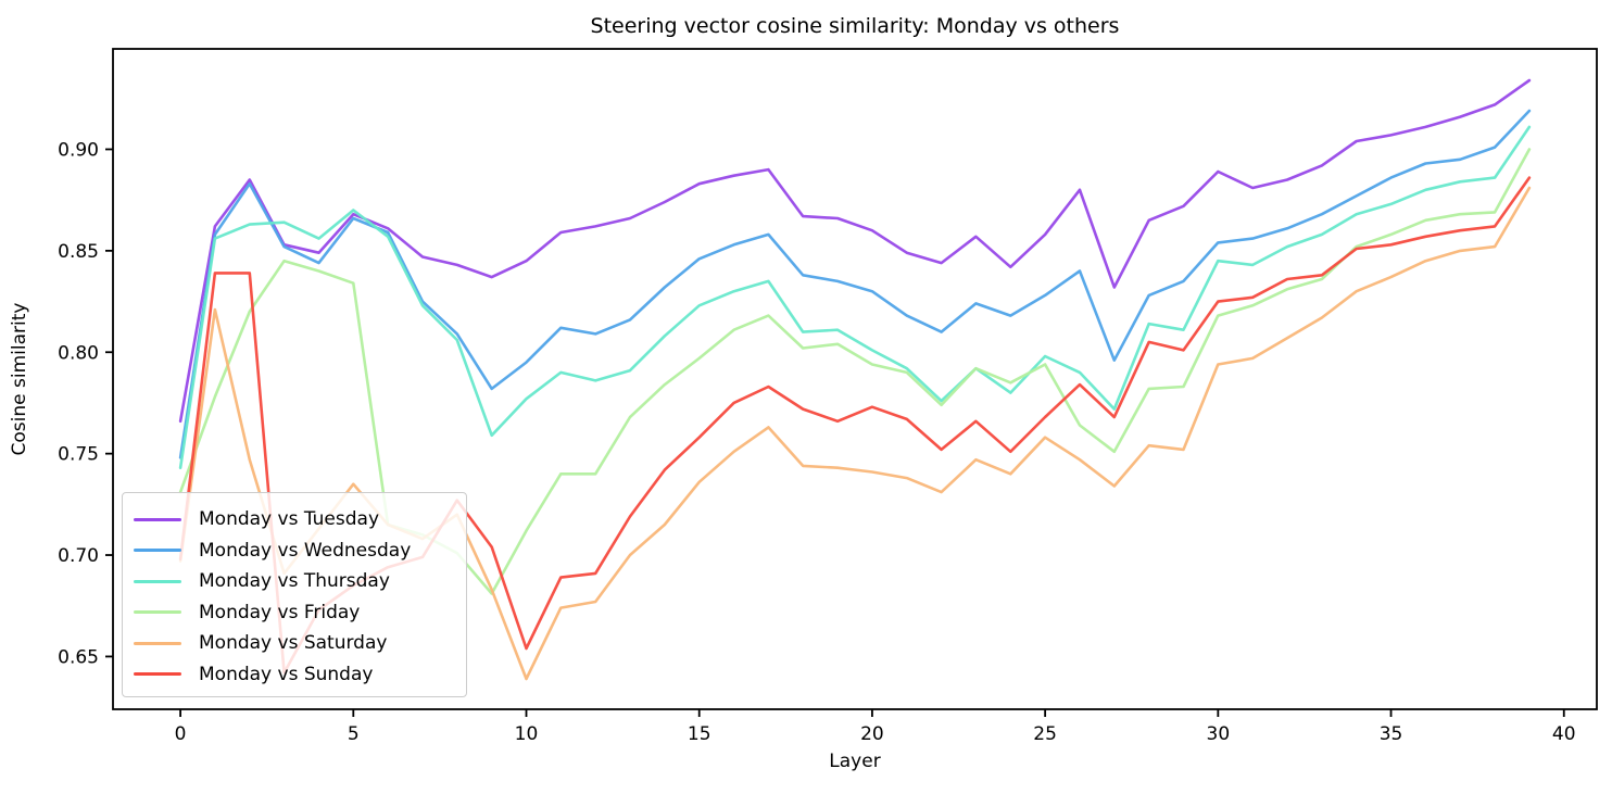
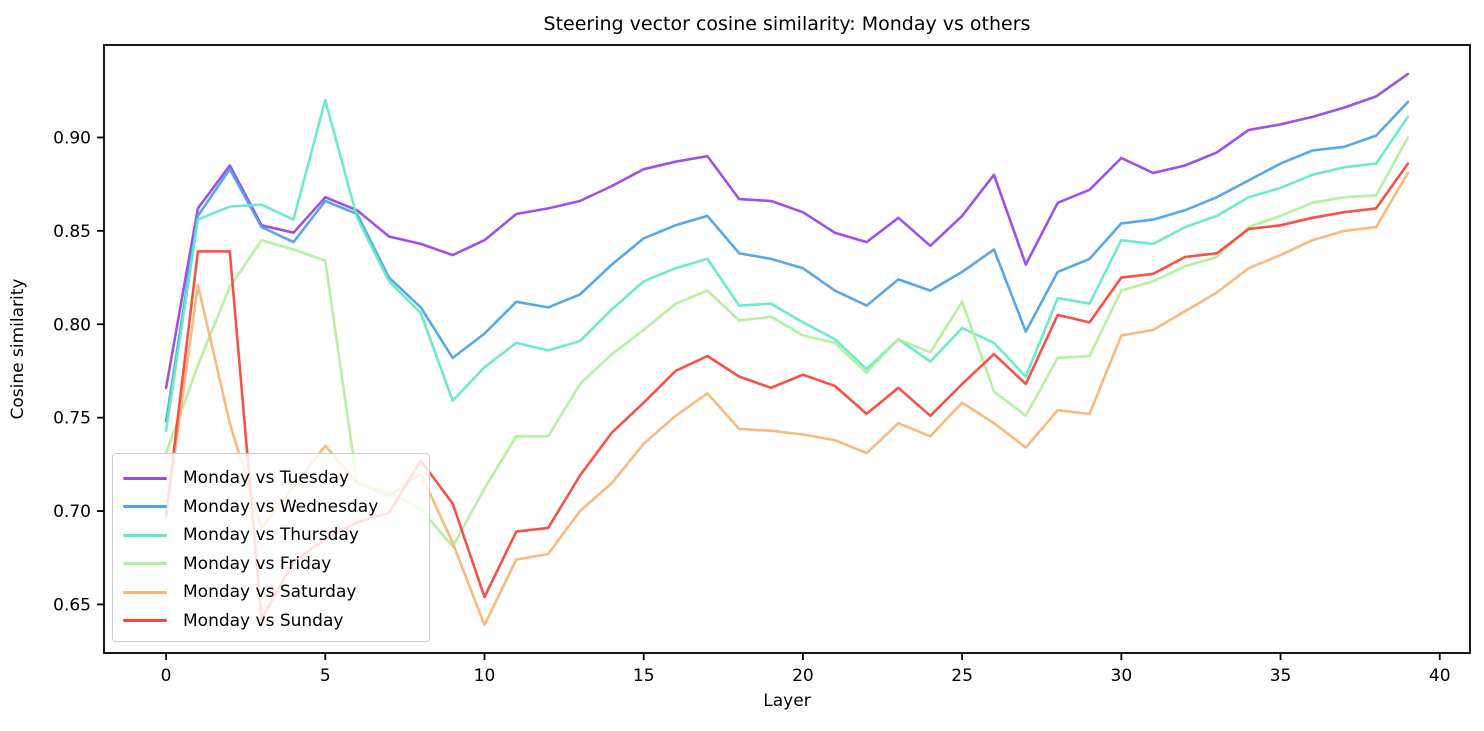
Monday vs Thursday/5: 0.870 -> 0.920
Monday vs Friday/25: 0.794 -> 0.812
